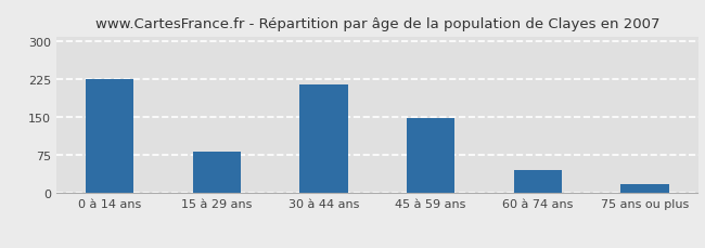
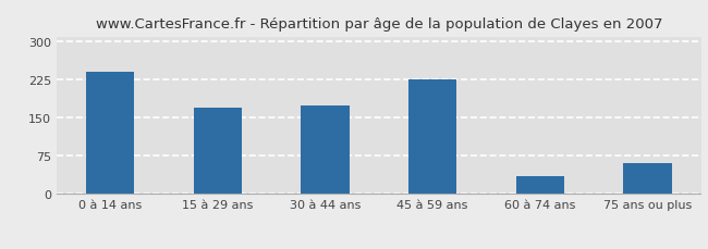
0 à 14 ans: 226 -> 240
15 à 29 ans: 82 -> 170
30 à 44 ans: 214 -> 175
45 à 59 ans: 148 -> 225
60 à 74 ans: 46 -> 35
75 ans ou plus: 18 -> 60
